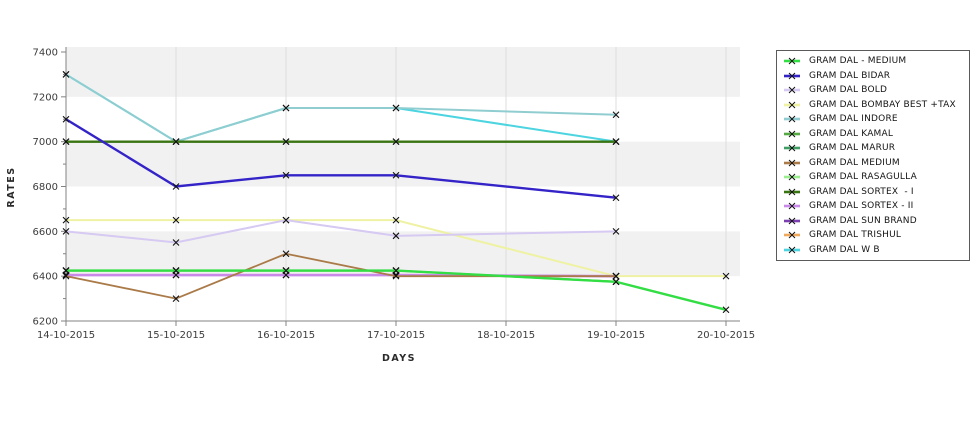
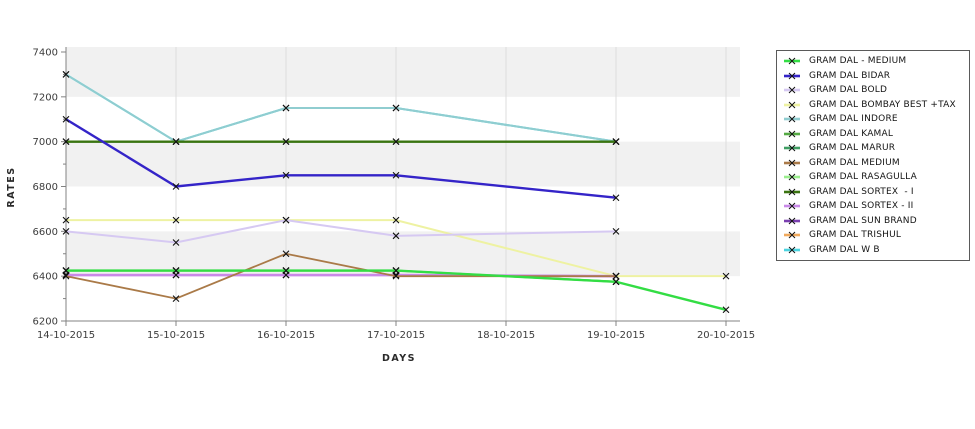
GRAM DAL INDORE/19-10-2015: 7120 -> 7000
